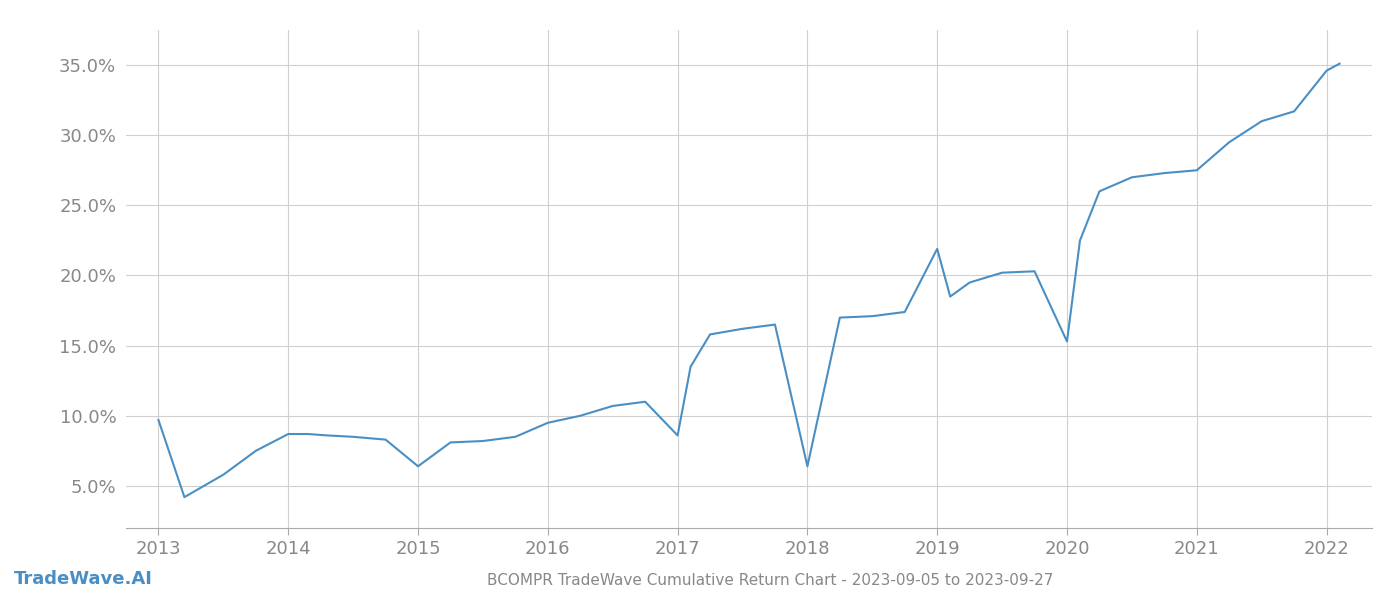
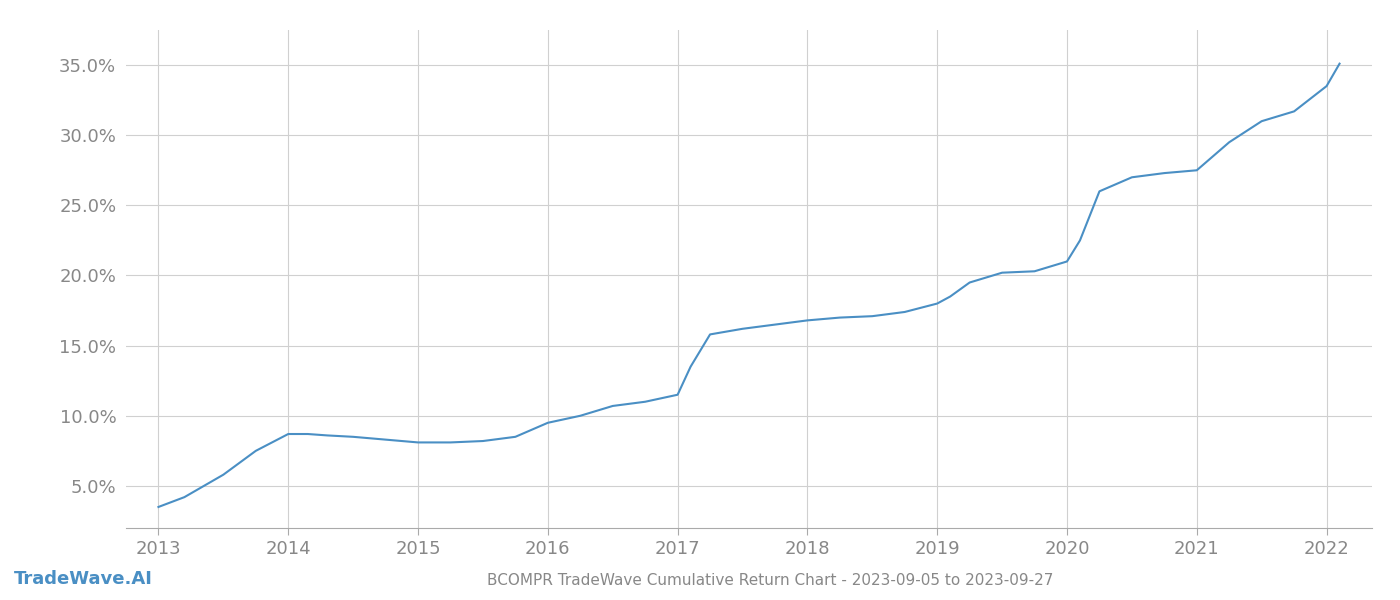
2013: 9.7% -> 3.5%
2015: 6.4% -> 8.1%
2017: 8.6% -> 11.5%
2018: 6.4% -> 16.8%
2019: 21.9% -> 18.0%
2020: 15.3% -> 21.0%
2022: 34.6% -> 33.5%
